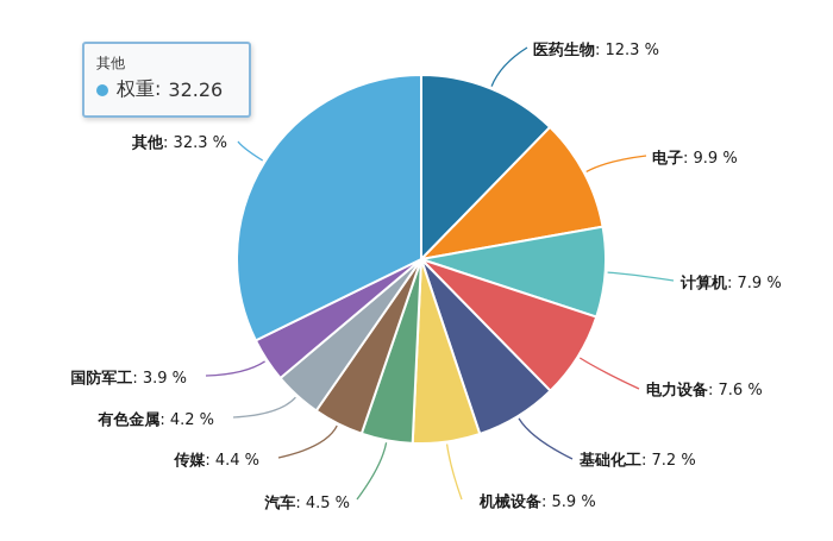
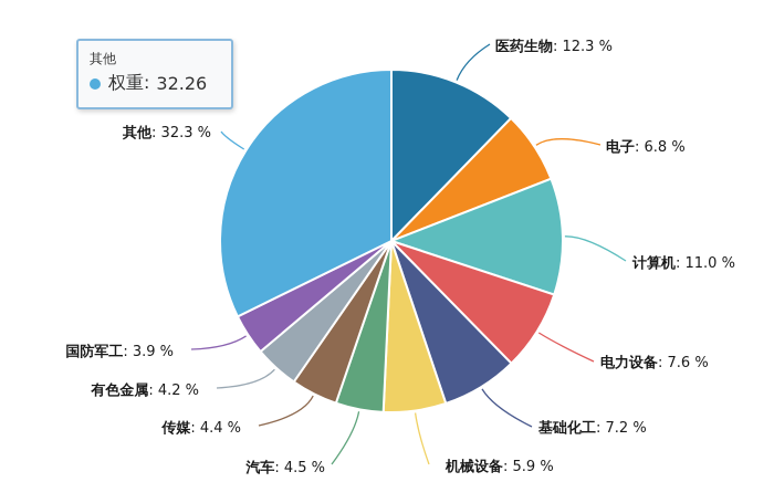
电子: 9.9 -> 6.8
计算机: 7.9 -> 11.0
